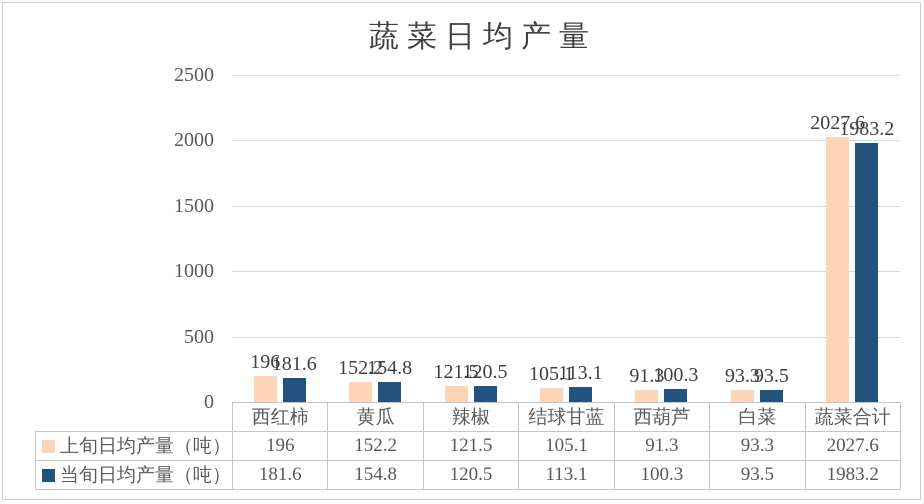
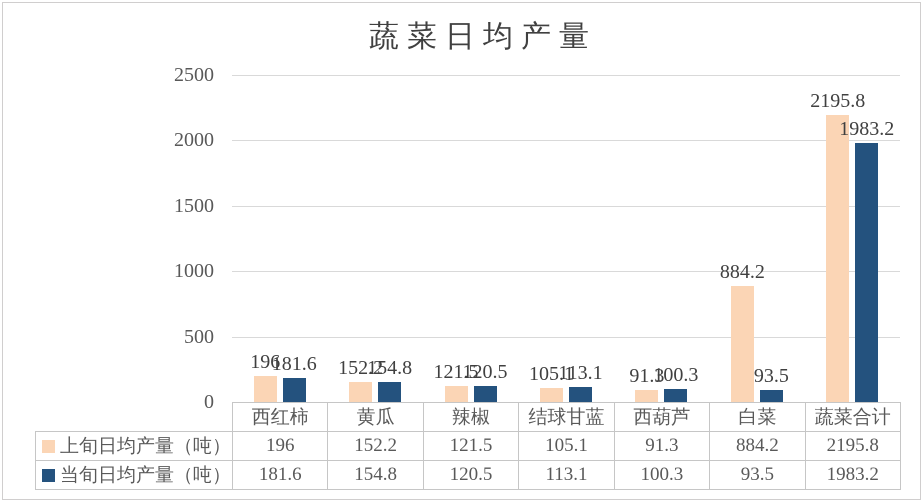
上旬日均产量（吨）/白菜: 93.3 -> 884.2
上旬日均产量（吨）/蔬菜合计: 2027.6 -> 2195.8
